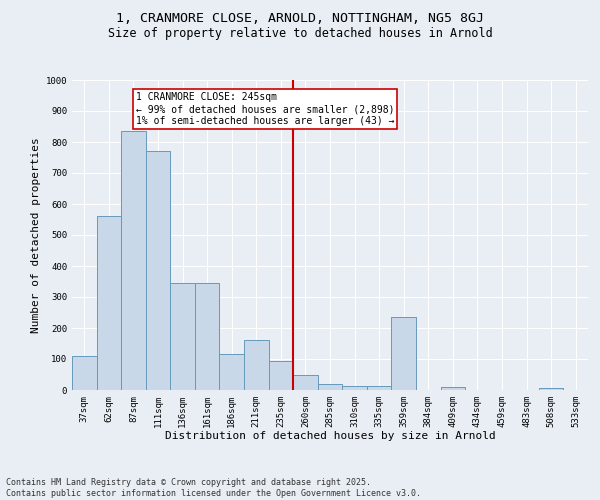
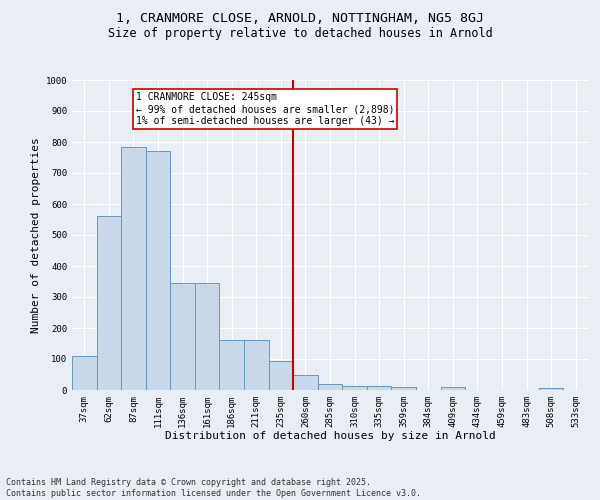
87sqm: 835 -> 785
186sqm: 115 -> 160
359sqm: 235 -> 10
